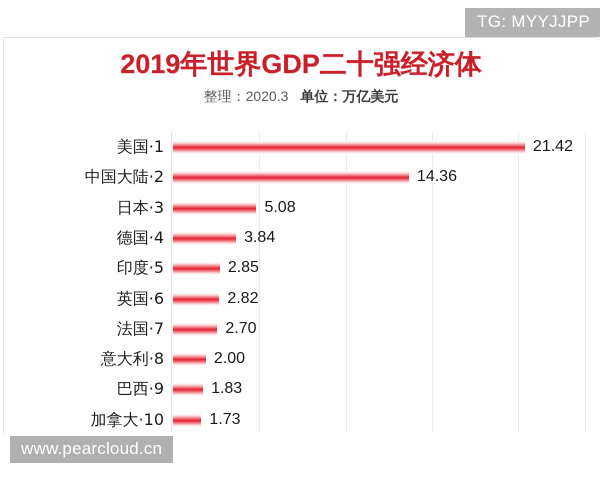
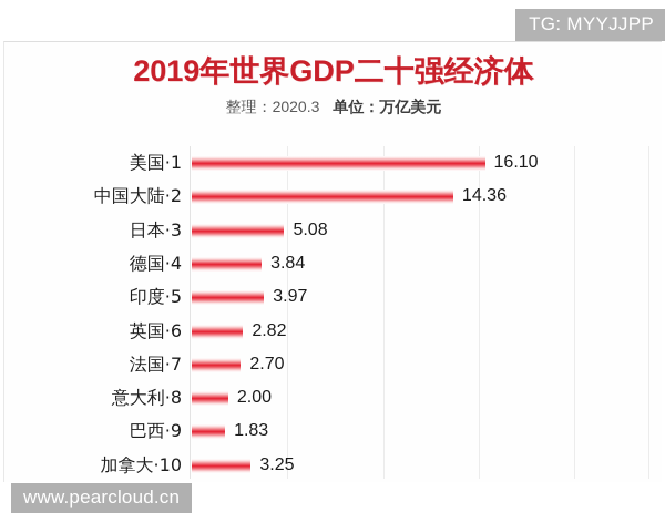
美国·1: 21.42 -> 16.10
印度·5: 2.85 -> 3.97
加拿大·10: 1.73 -> 3.25
